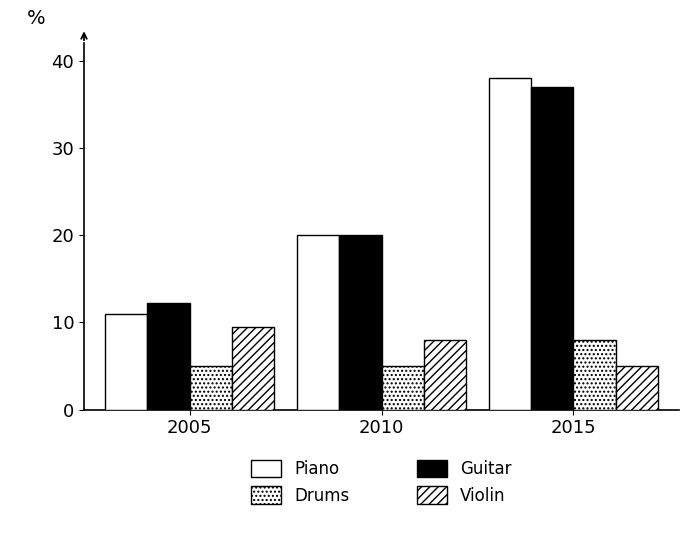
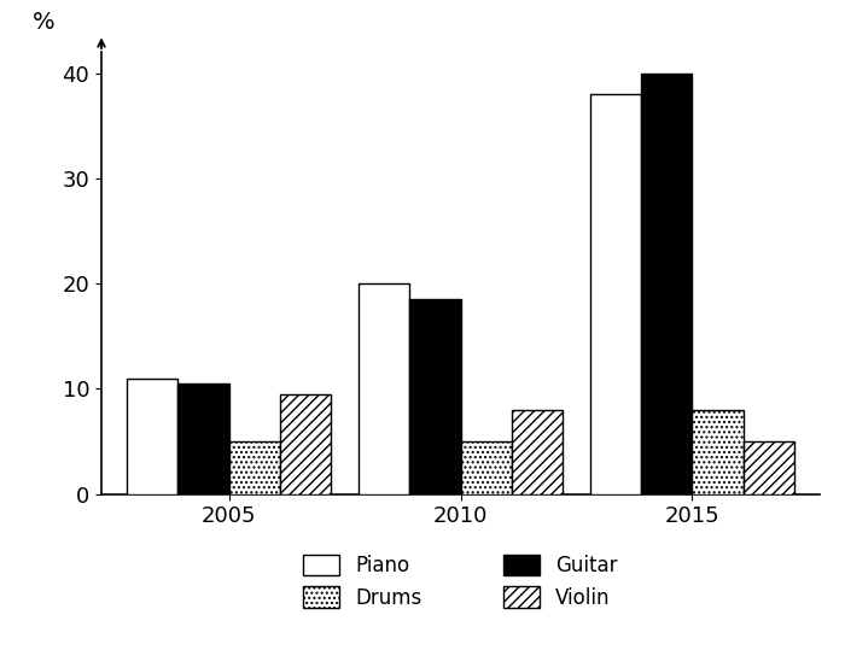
Guitar/2005: 12.2 -> 10.5
Guitar/2010: 20.0 -> 18.5
Guitar/2015: 37.0 -> 40.0
